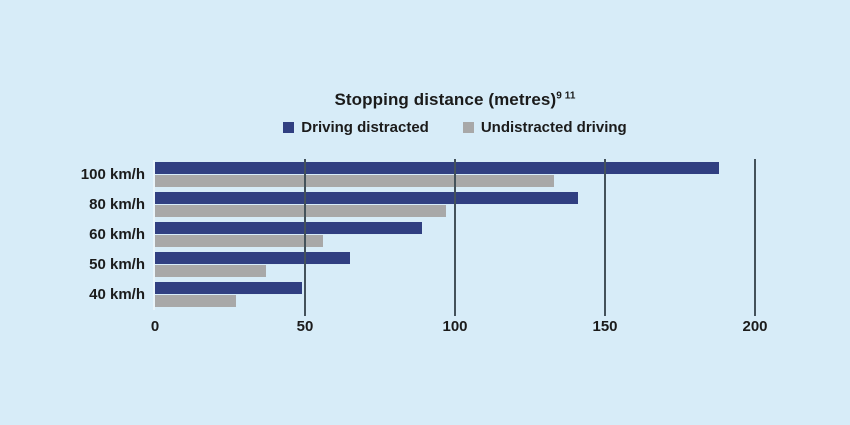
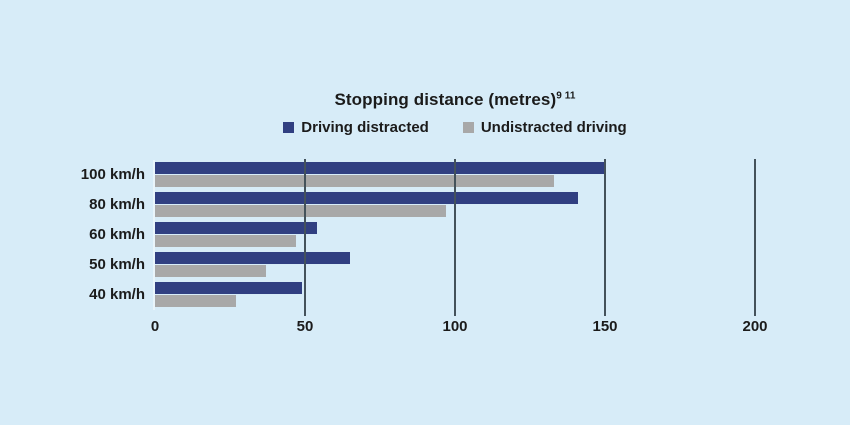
Driving distracted/100 km/h: 188 -> 150
Driving distracted/60 km/h: 89 -> 54
Undistracted driving/60 km/h: 56 -> 47
